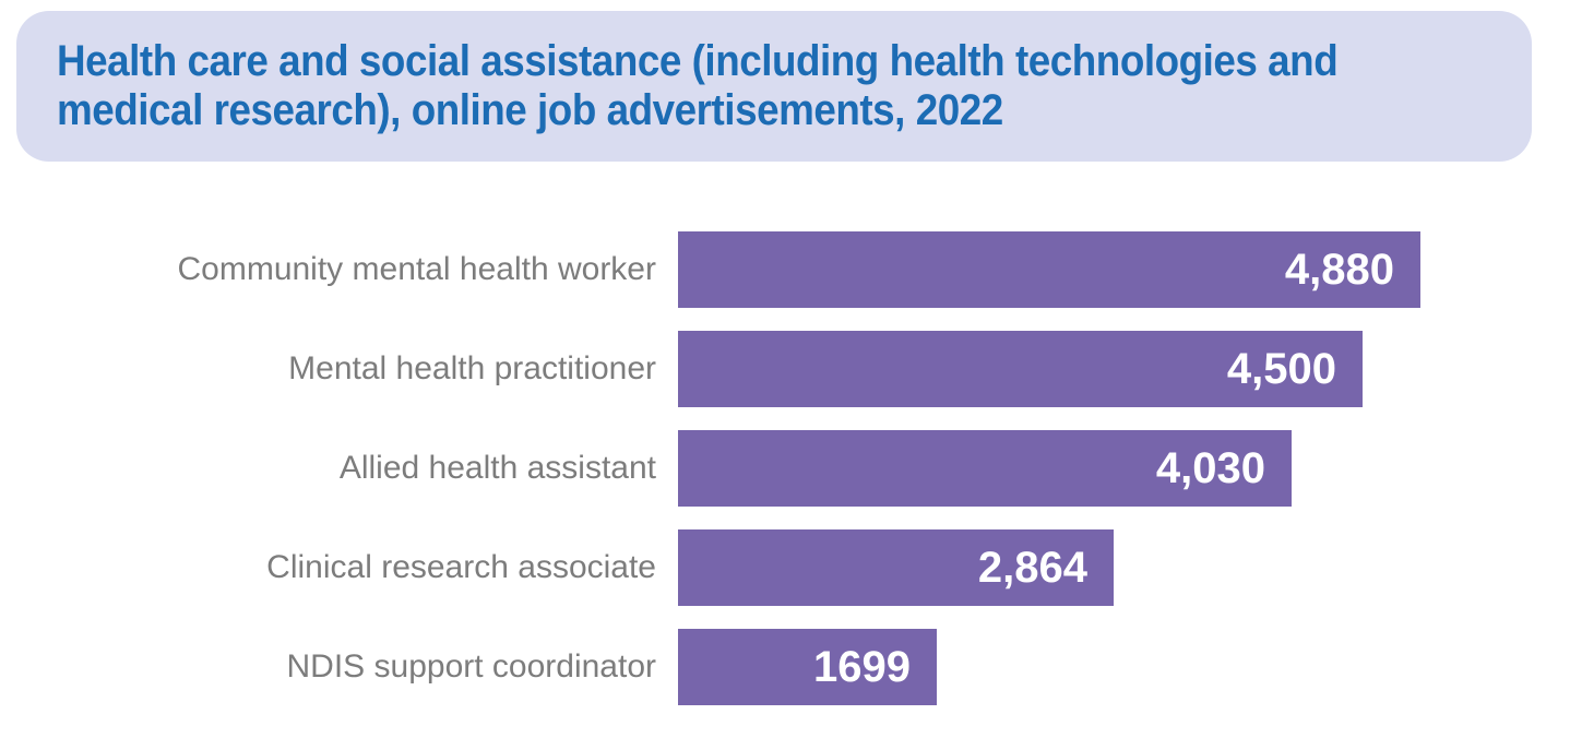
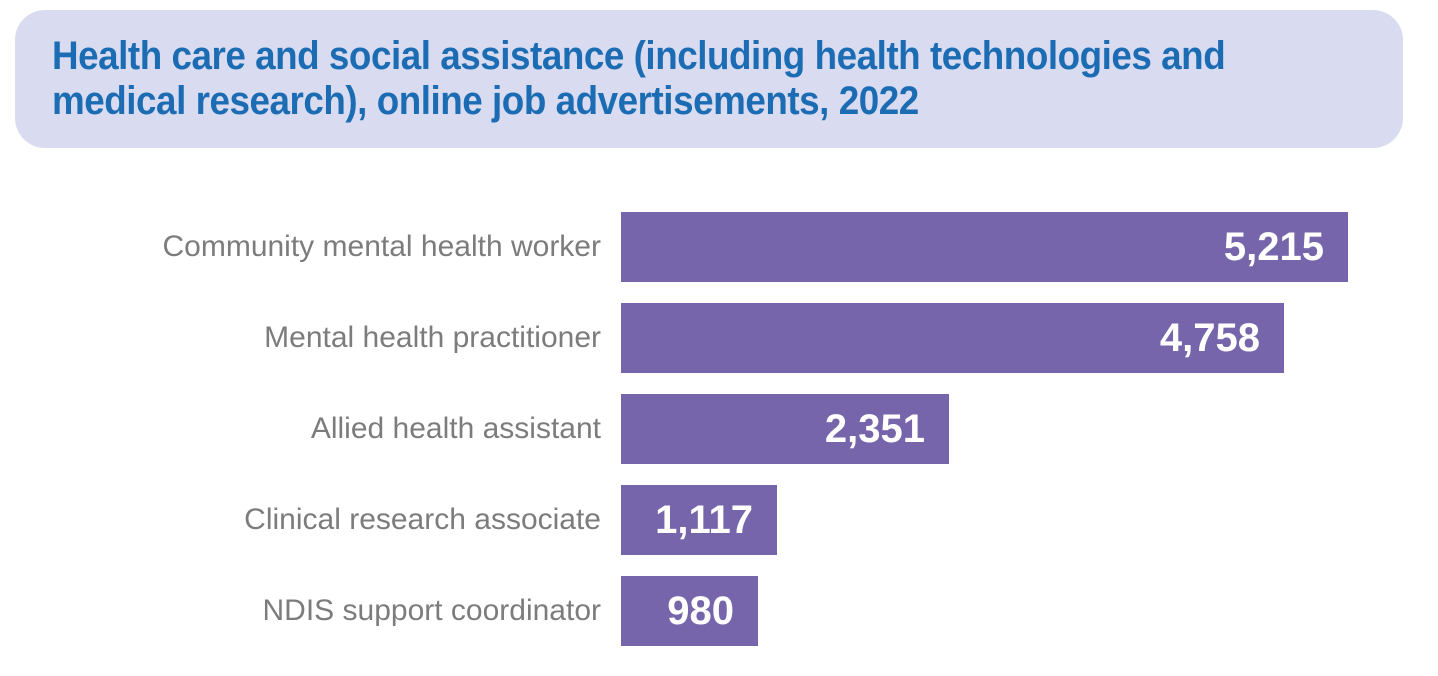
Community mental health worker: 4,880 -> 5,215
Mental health practitioner: 4,500 -> 4,758
Allied health assistant: 4,030 -> 2,351
Clinical research associate: 2,864 -> 1,117
NDIS support coordinator: 1699 -> 980
